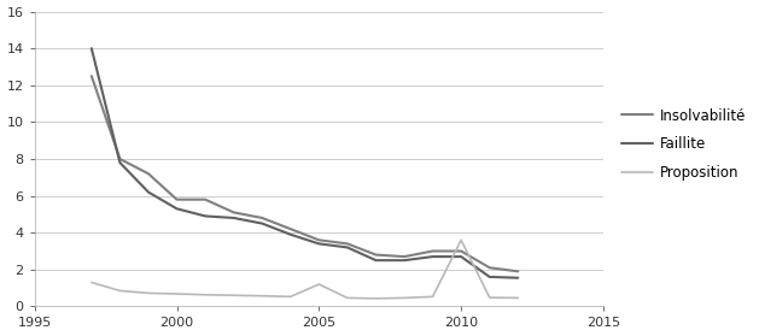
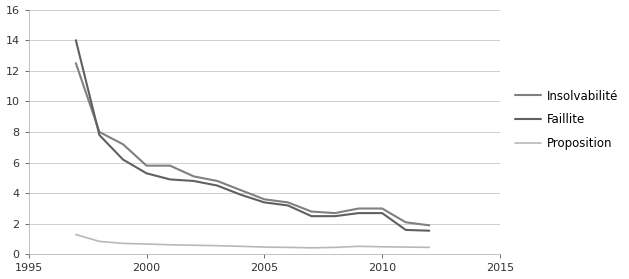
Proposition/2005: 1.2 -> 0.5
Proposition/2010: 3.6 -> 0.5
